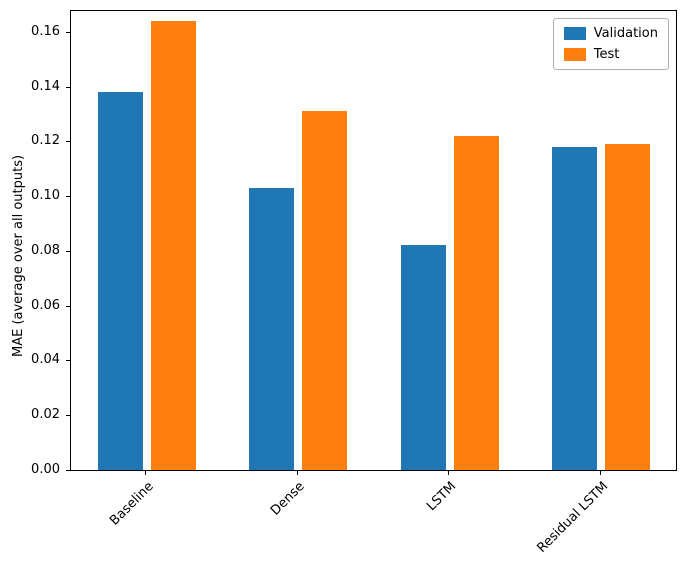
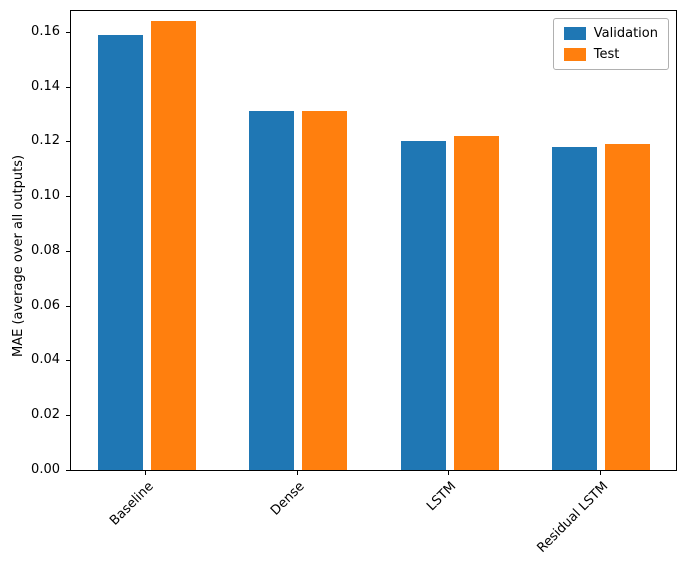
Validation/Baseline: 0.138 -> 0.159
Validation/Dense: 0.103 -> 0.131
Validation/LSTM: 0.082 -> 0.120
